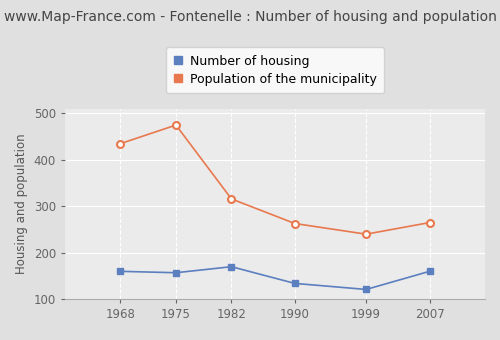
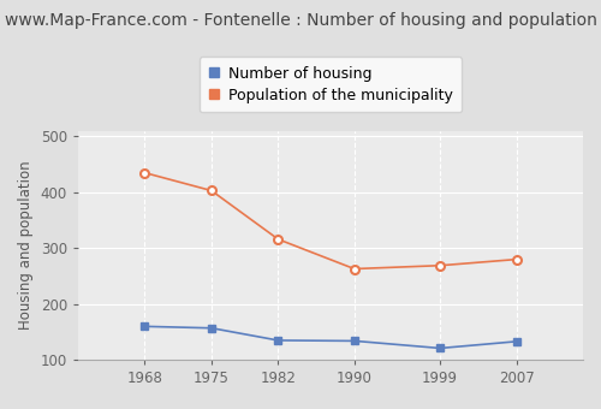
Population of the municipality/1975: 475 -> 403
Number of housing/1982: 170 -> 135
Population of the municipality/1999: 240 -> 269
Number of housing/2007: 160 -> 133
Population of the municipality/2007: 265 -> 280
